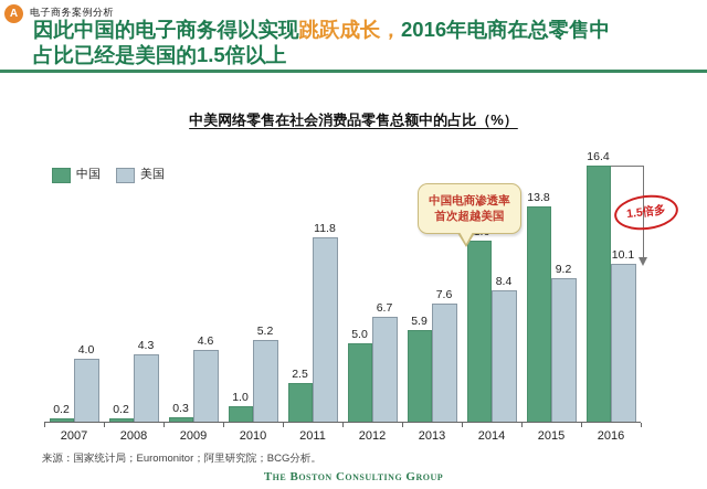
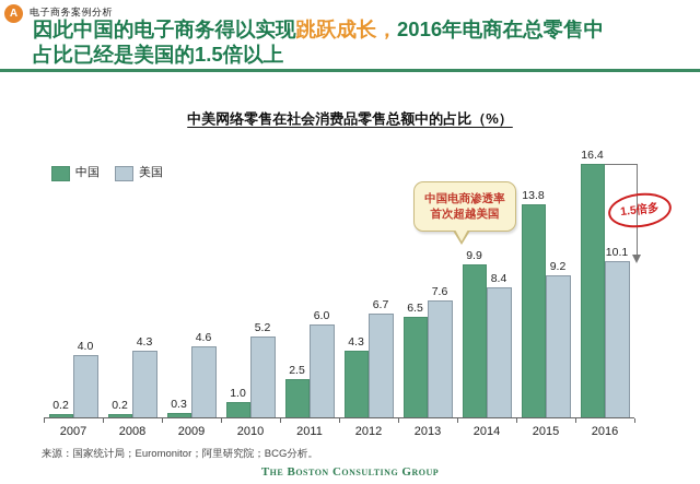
美国/2011: 11.8 -> 6.0
中国/2012: 5.0 -> 4.3
中国/2013: 5.9 -> 6.5
中国/2014: 11.6 -> 9.9
